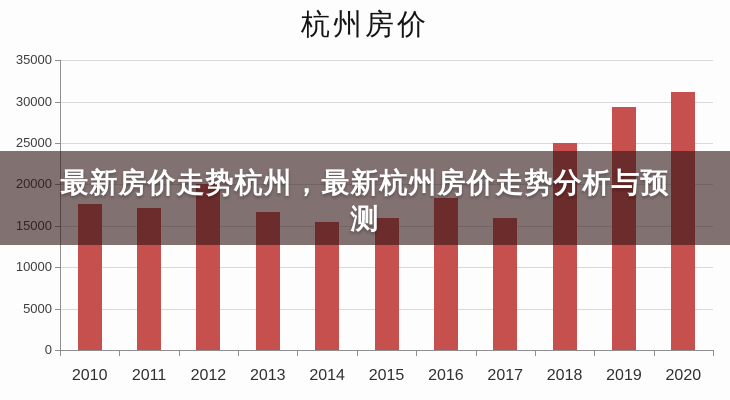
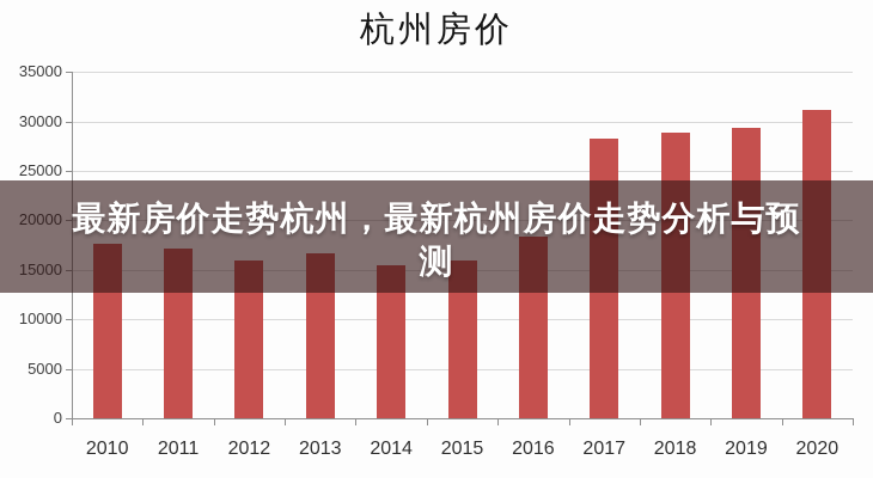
2012: 20000 -> 16000
2017: 16000 -> 28000
2018: 25000 -> 29000
